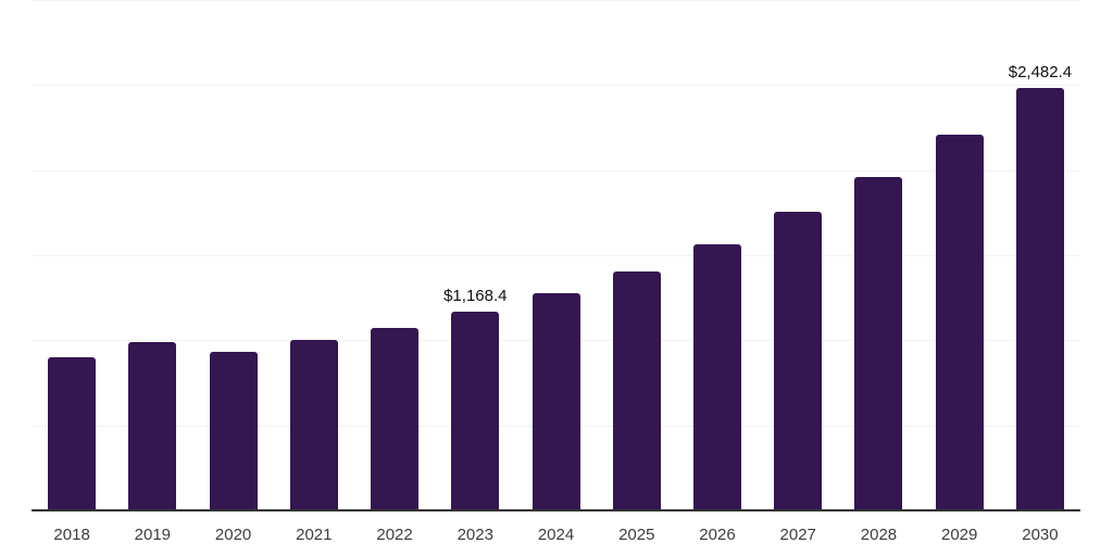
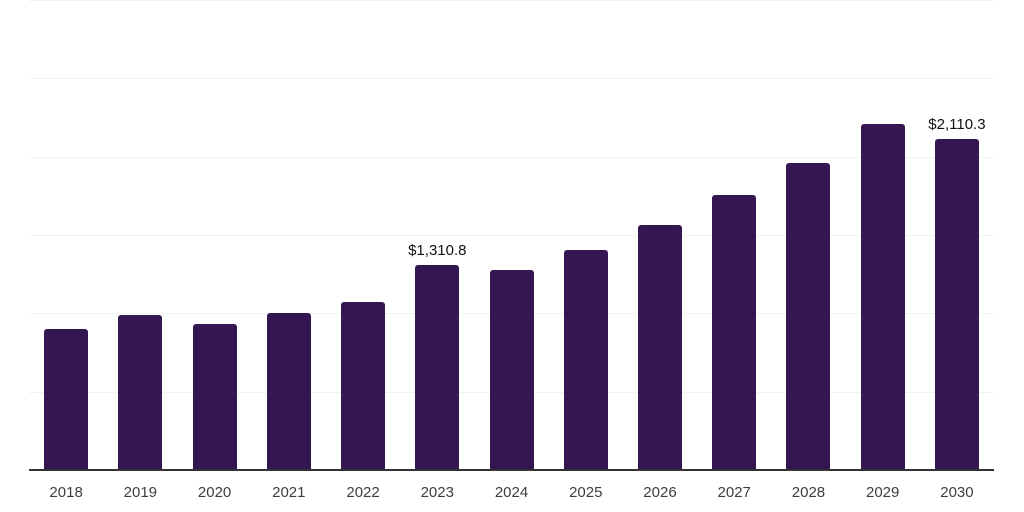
2023: $1,168.4 -> $1,310.8
2030: $2,482.4 -> $2,110.3
